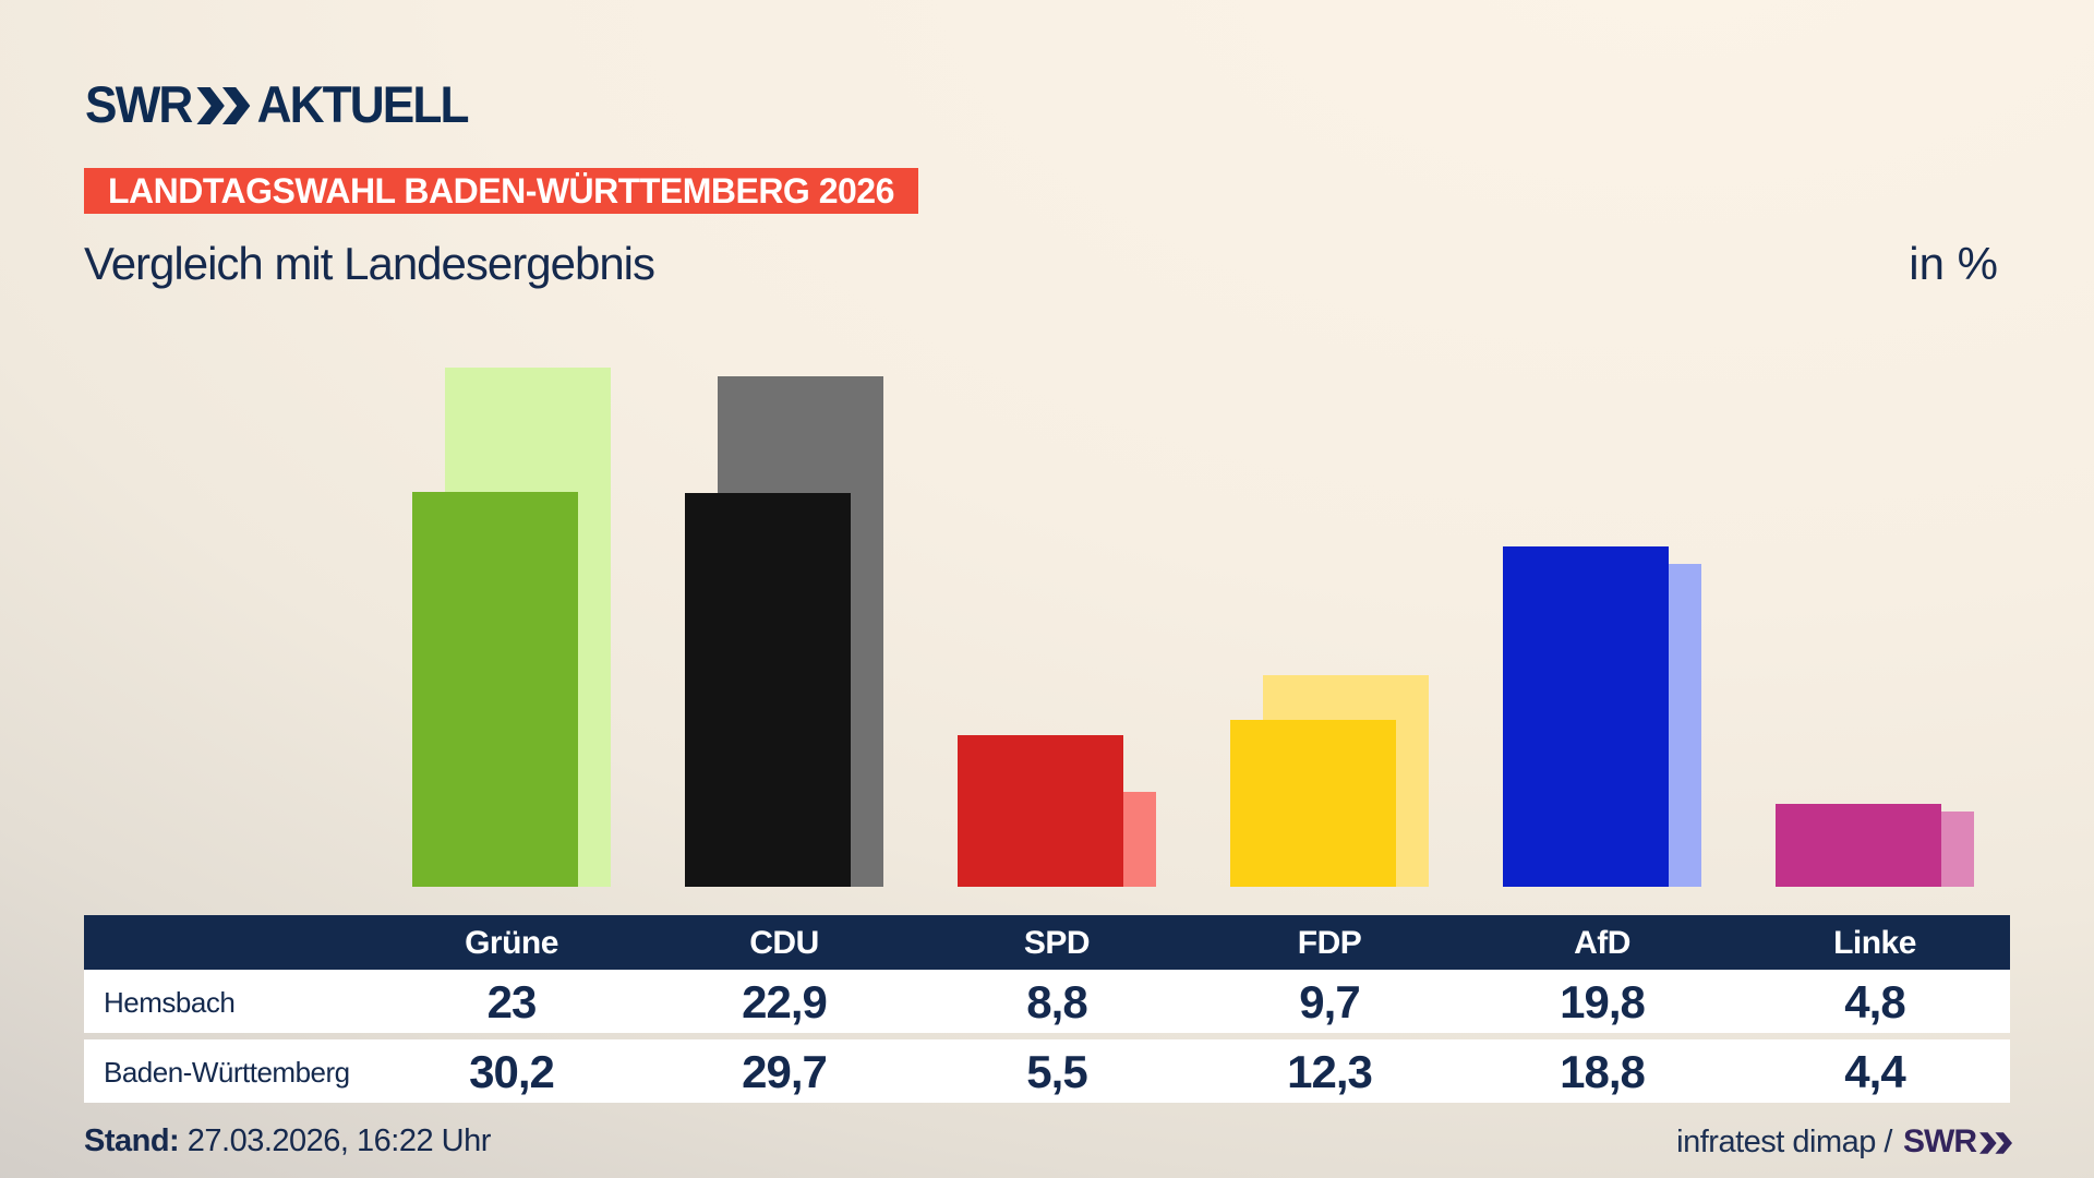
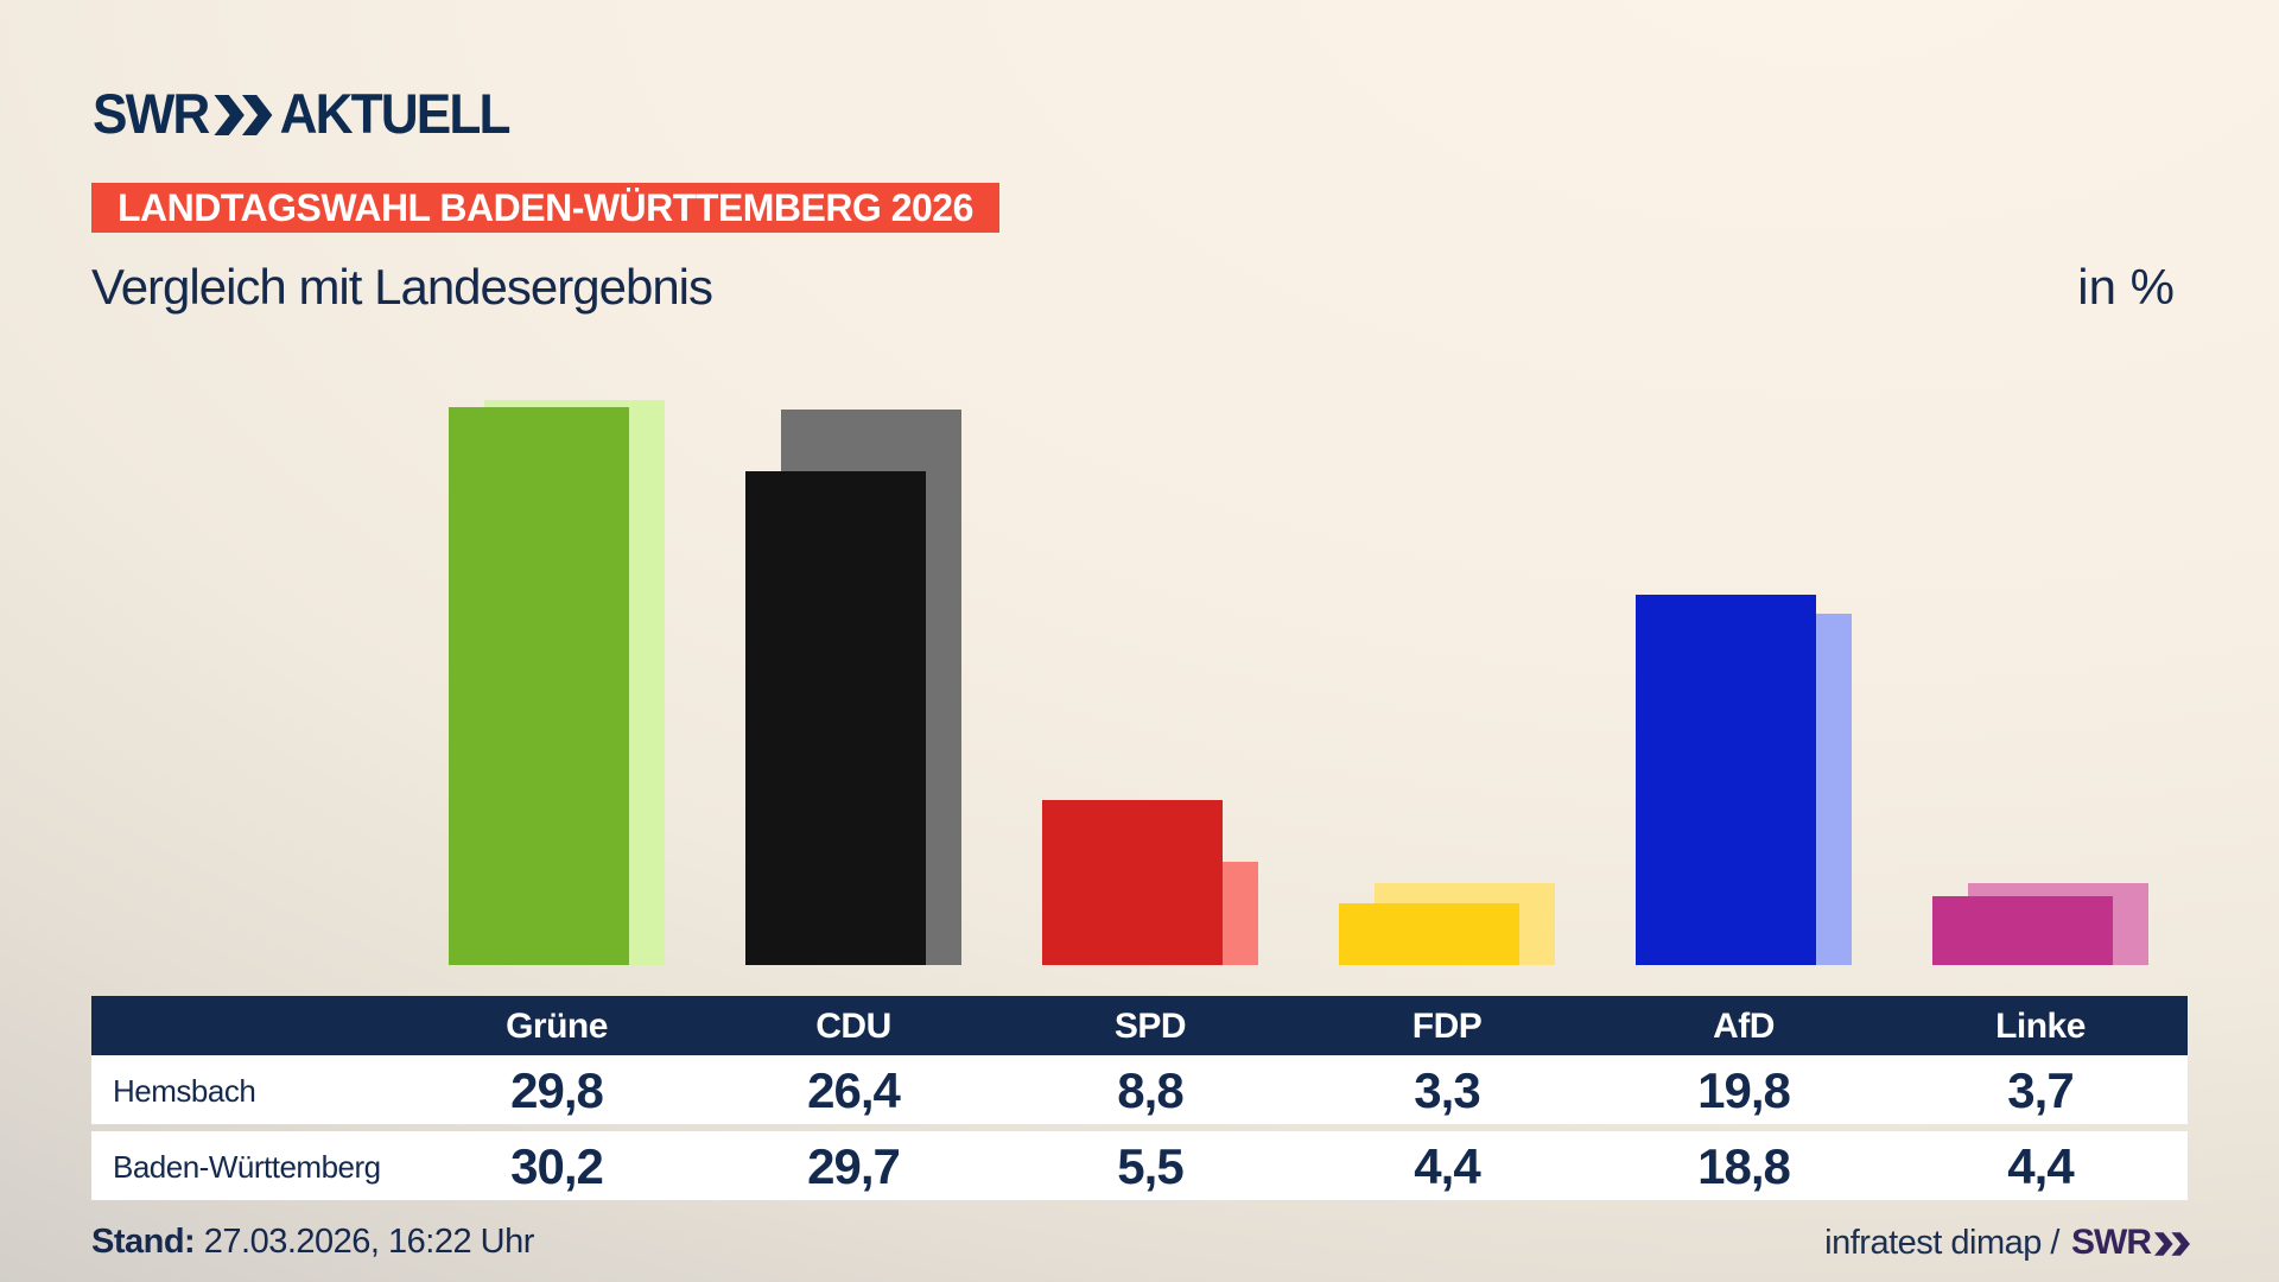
Hemsbach/Grüne: 23 -> 29,8
Hemsbach/CDU: 22,9 -> 26,4
Hemsbach/FDP: 9,7 -> 3,3
Baden-Württemberg/FDP: 12,3 -> 4,4
Hemsbach/Linke: 4,8 -> 3,7
